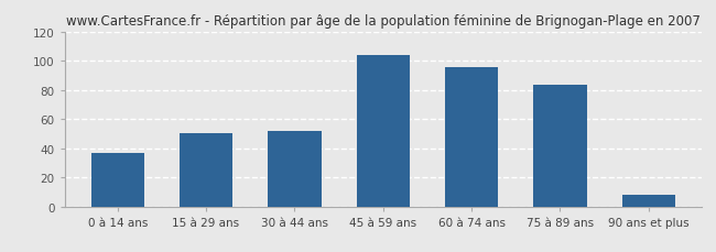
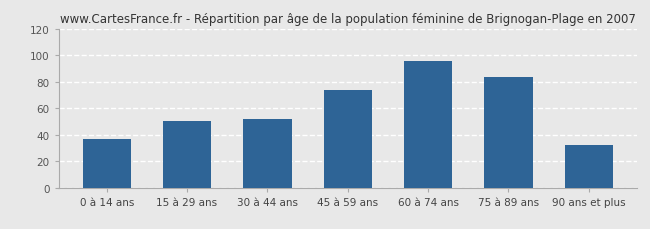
45 à 59 ans: 104 -> 74
90 ans et plus: 8 -> 32
